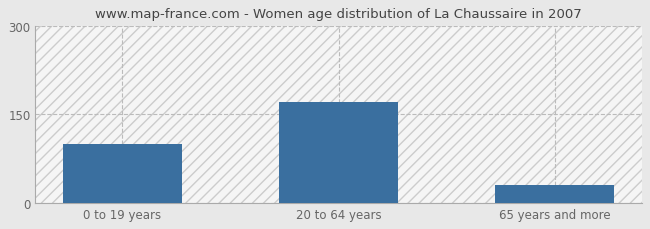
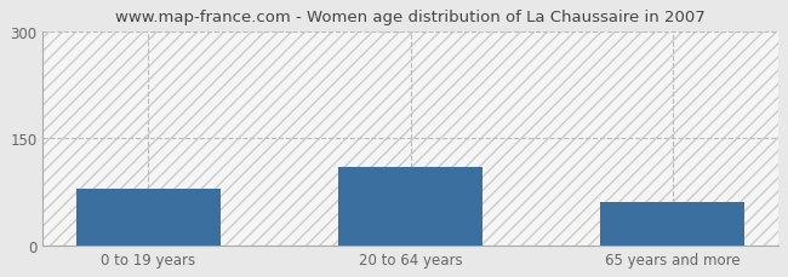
0 to 19 years: 100 -> 80
20 to 64 years: 170 -> 110
65 years and more: 30 -> 60
